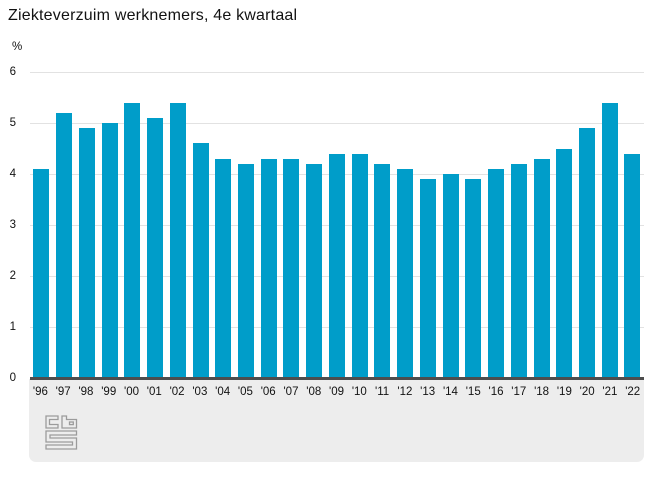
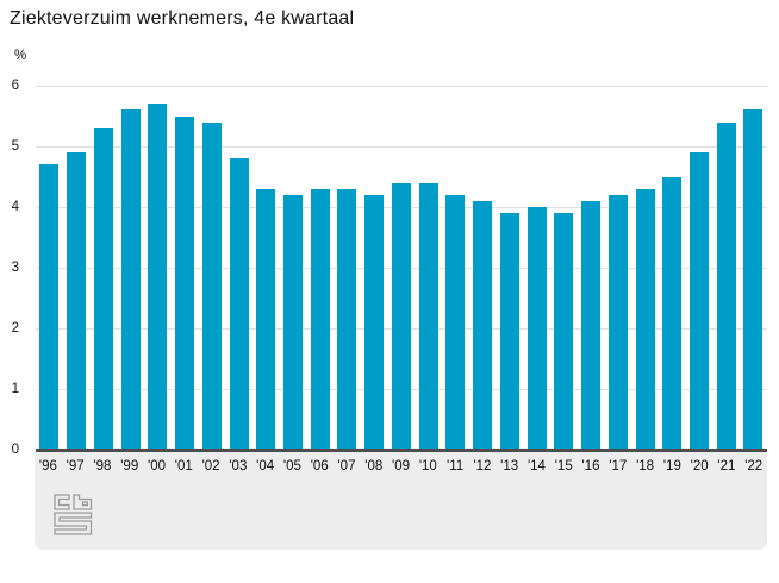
'96: 4.1 -> 4.7
'97: 5.2 -> 4.9
'98: 4.9 -> 5.3
'99: 5.0 -> 5.6
'00: 5.4 -> 5.7
'01: 5.1 -> 5.5
'03: 4.6 -> 4.8
'22: 4.4 -> 5.6
